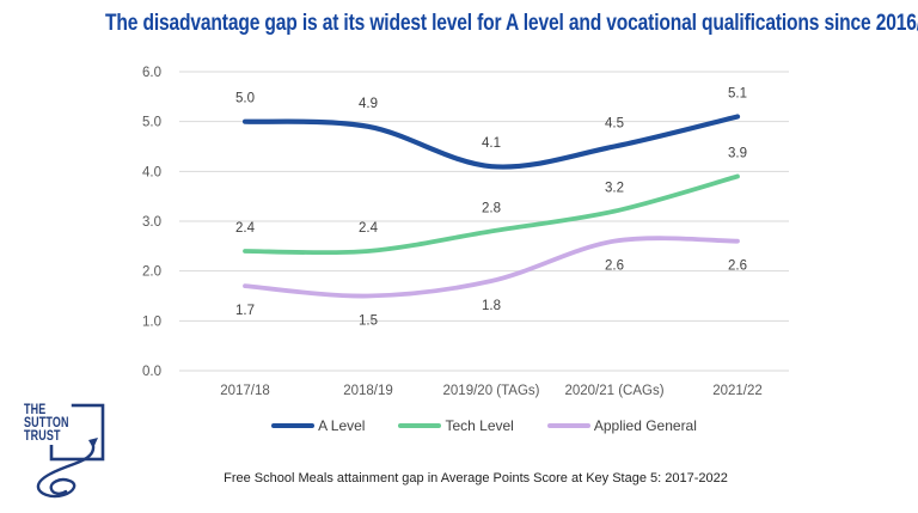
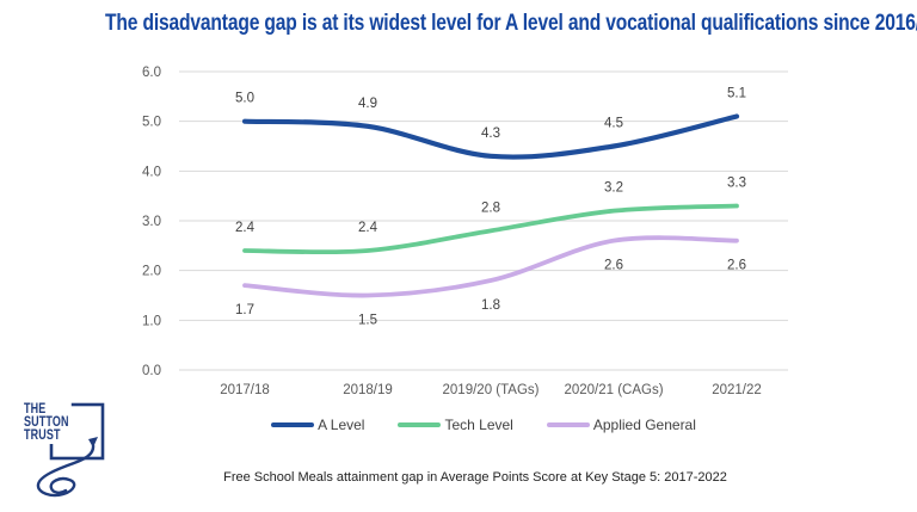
A Level/2019/20 (TAGs): 4.1 -> 4.3
Tech Level/2021/22: 3.9 -> 3.3
